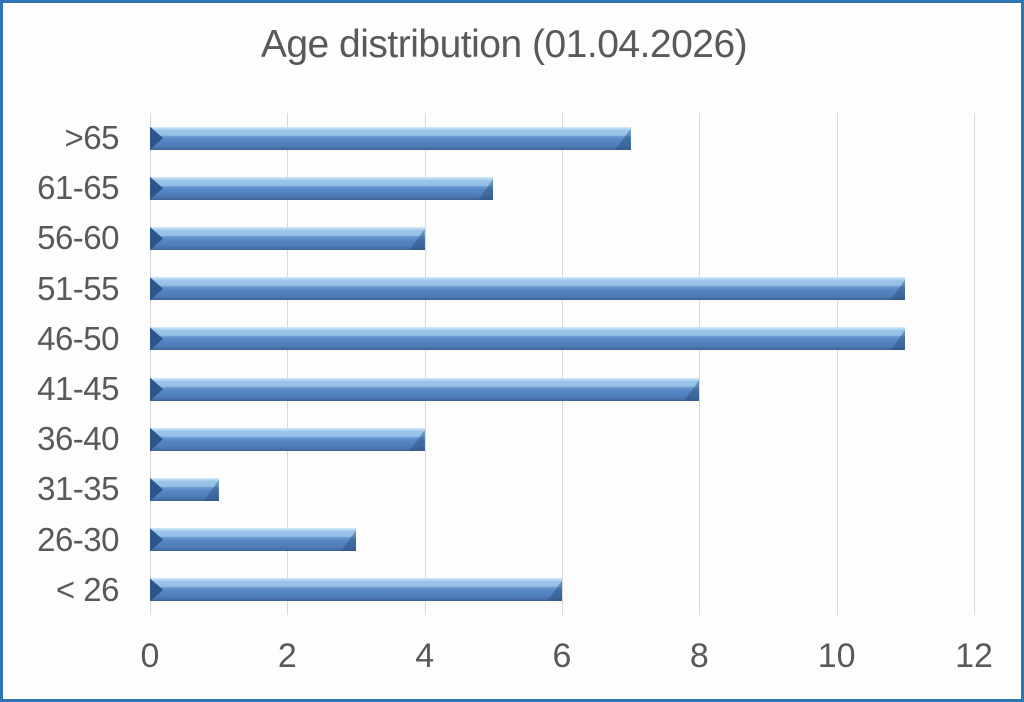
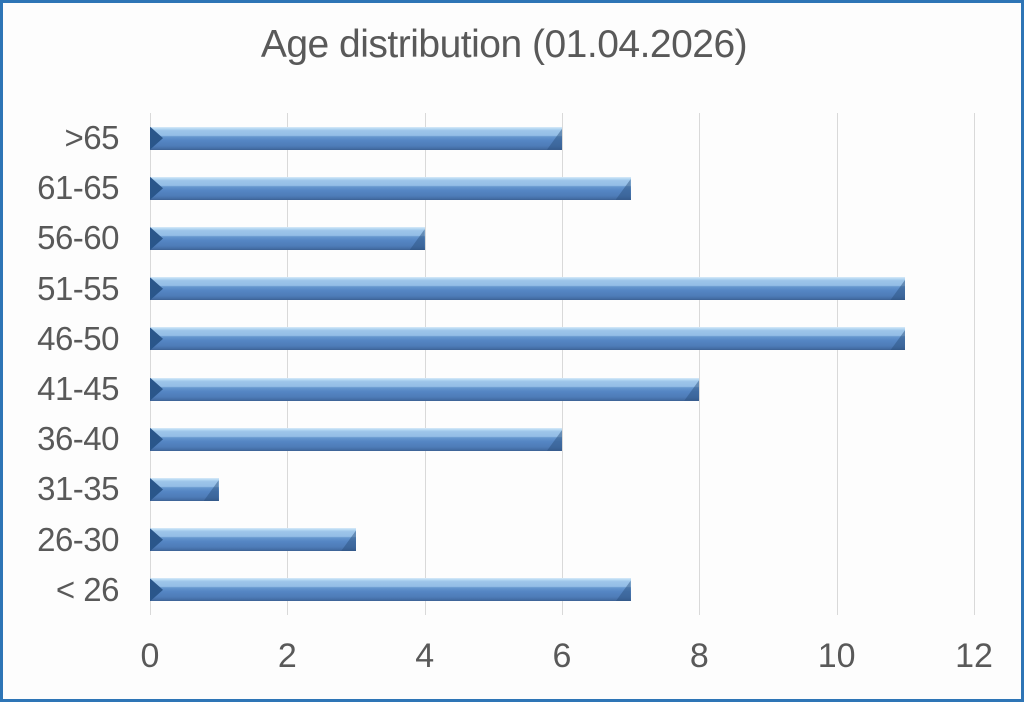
>65: 7 -> 6
61-65: 5 -> 7
36-40: 4 -> 6
< 26: 6 -> 7
